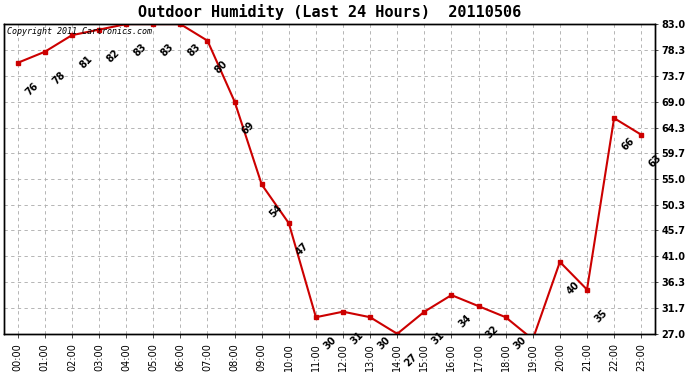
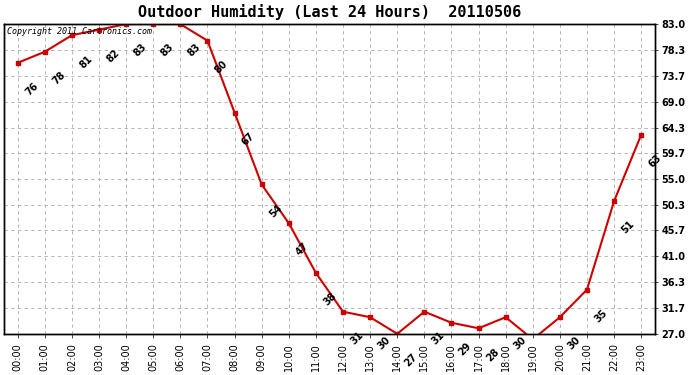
08:00: 69 -> 67
11:00: 30 -> 38
16:00: 34 -> 29
17:00: 32 -> 28
20:00: 40 -> 30
22:00: 66 -> 51
